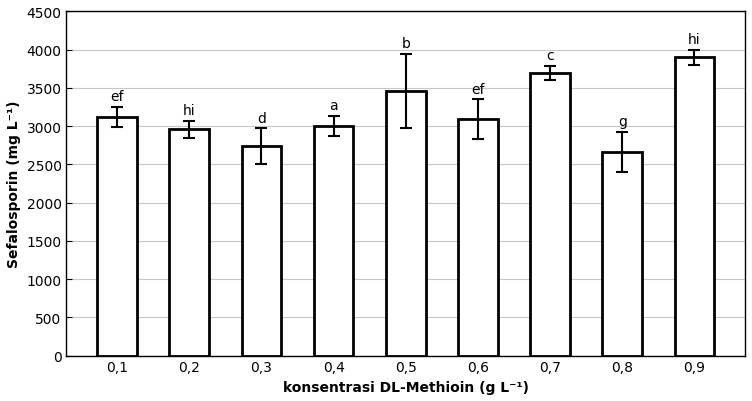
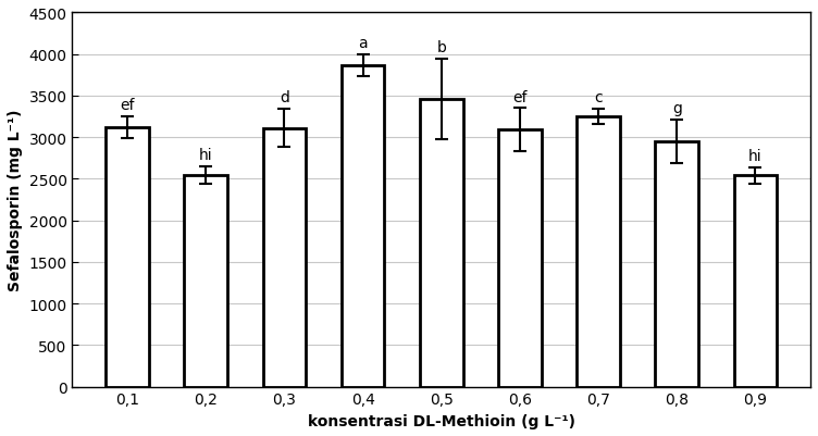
0,2: 2960 -> 2540
0,3: 2740 -> 3110
0,4: 3000 -> 3870
0,7: 3700 -> 3250
0,8: 2660 -> 2950
0,9: 3900 -> 2540
